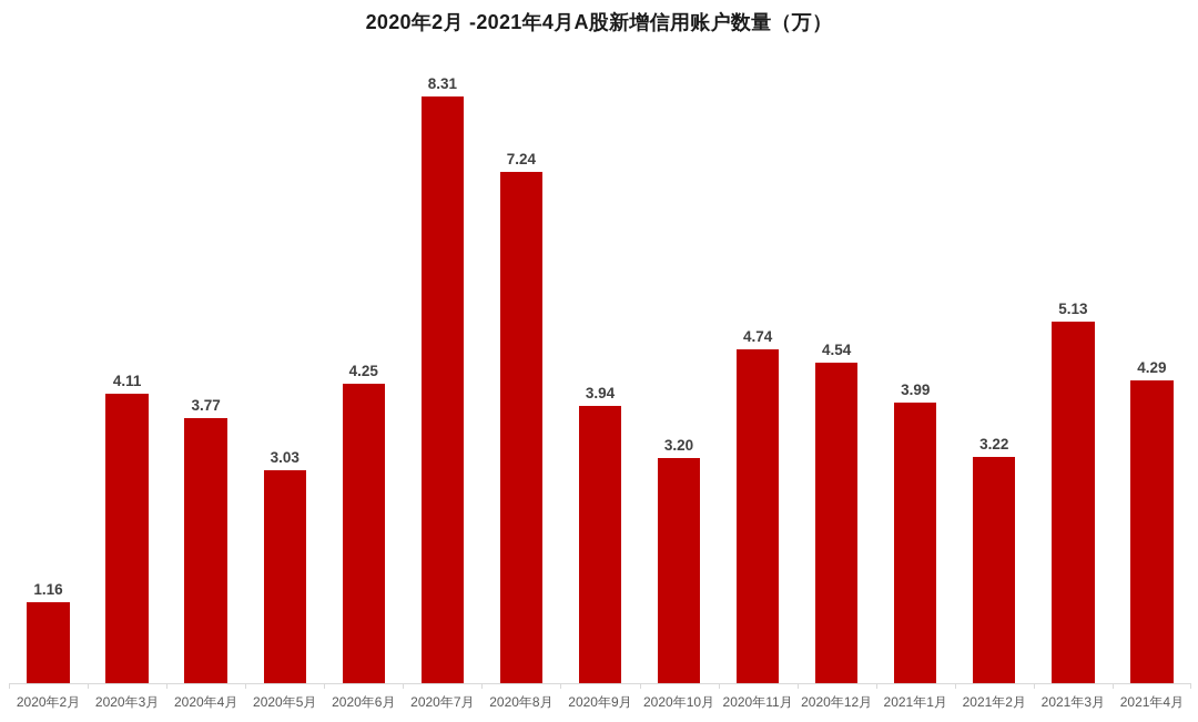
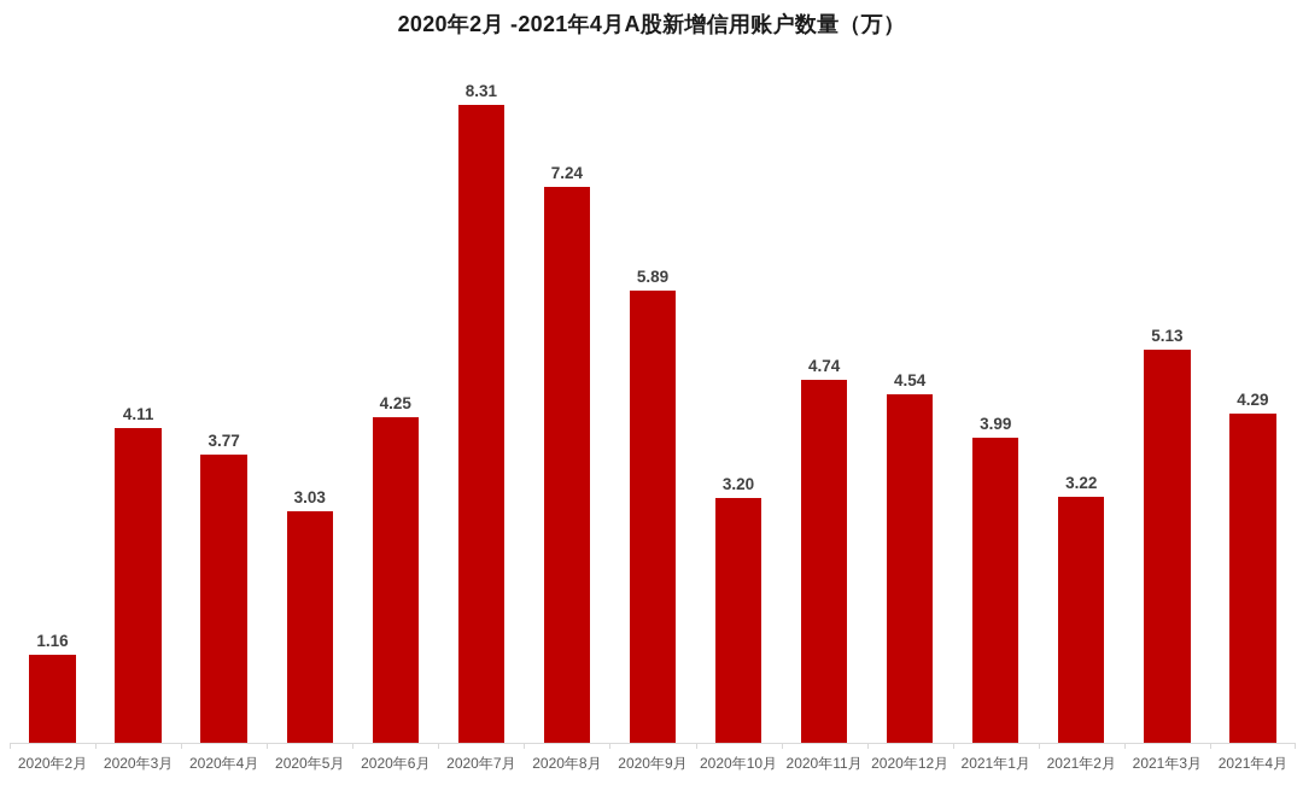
2020年9月: 3.94 -> 5.89
